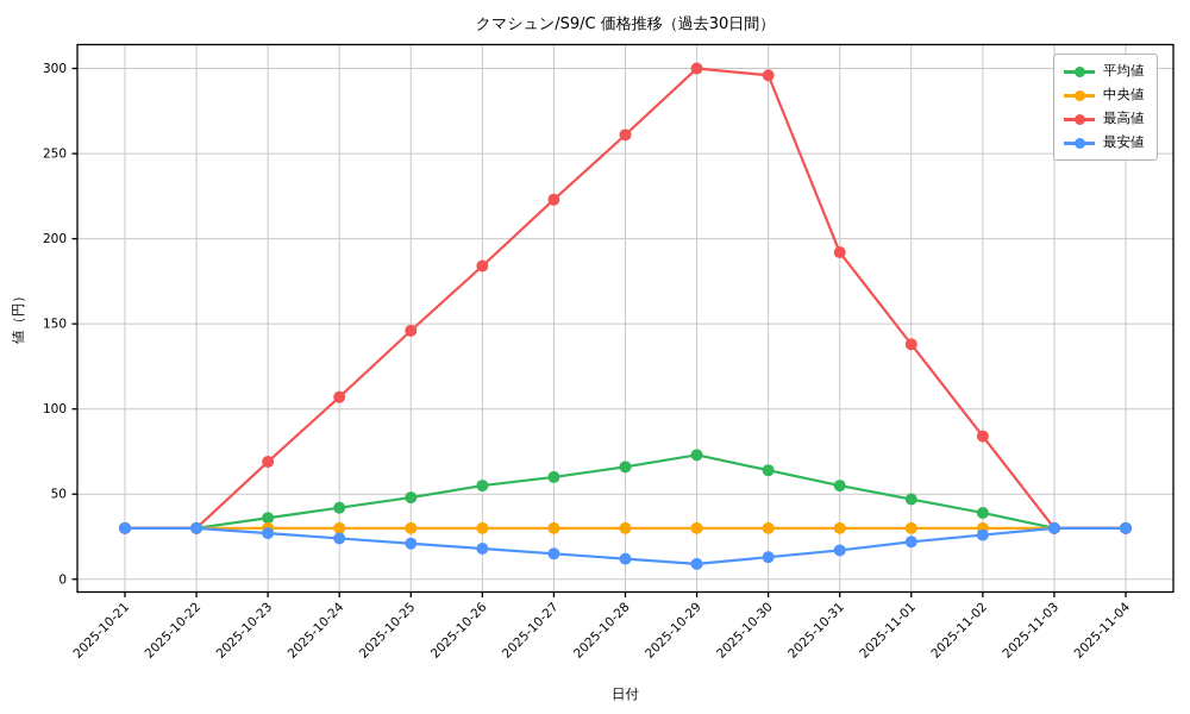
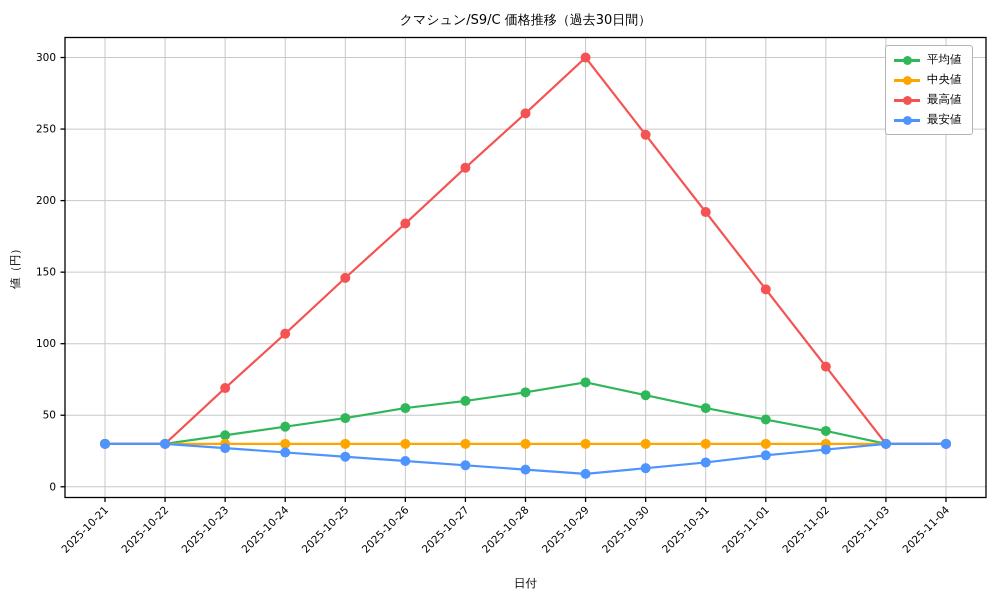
最高値/2025-10-30: 296 -> 246
